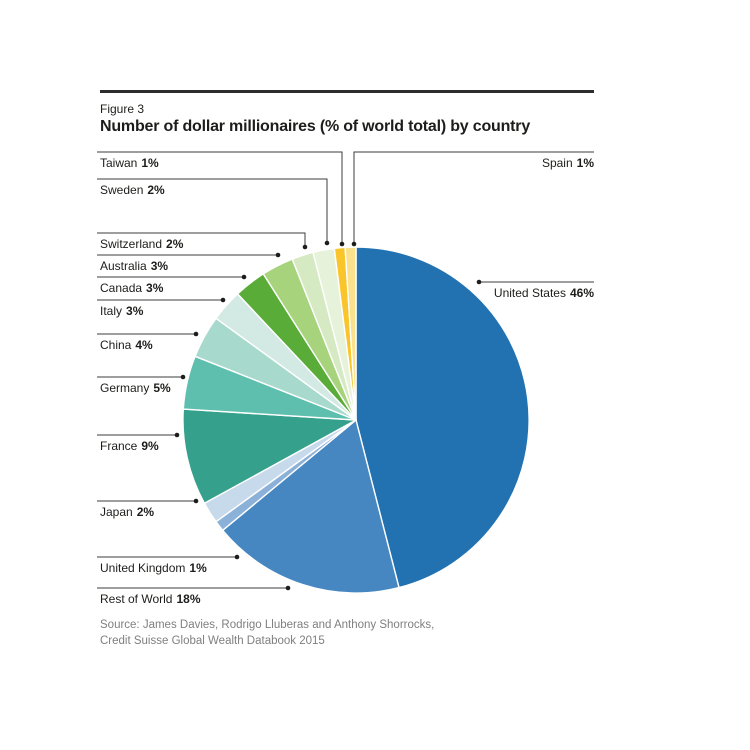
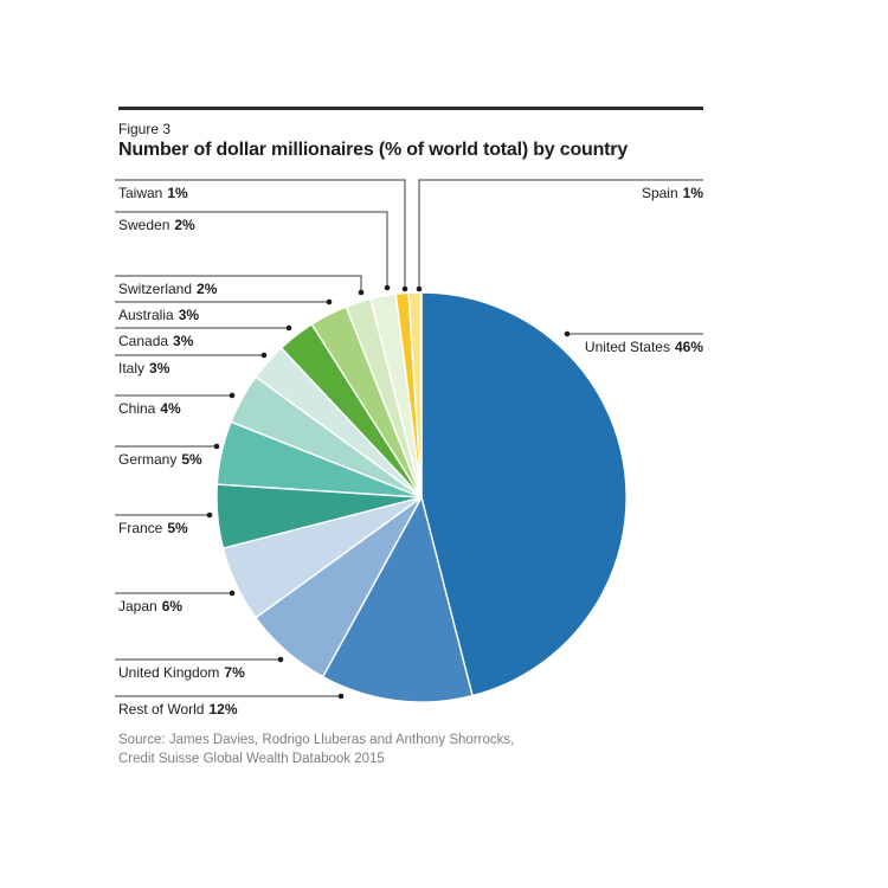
Rest of World: 18% -> 12%
United Kingdom: 1% -> 7%
Japan: 2% -> 6%
France: 9% -> 5%
